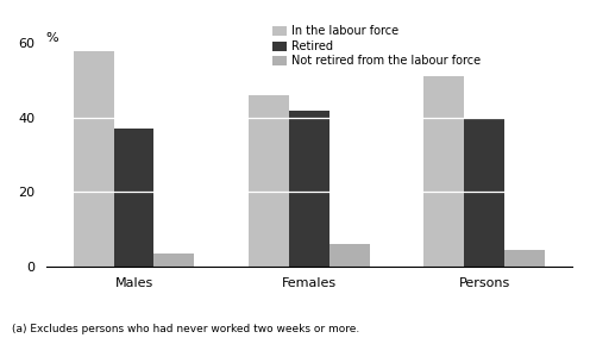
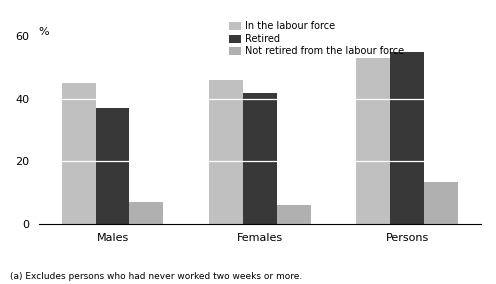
In the labour force/Males: 58 -> 45
Not retired from the labour force/Males: 3.5 -> 7.0
In the labour force/Persons: 51 -> 53
Retired/Persons: 40 -> 55
Not retired from the labour force/Persons: 4.5 -> 13.5
